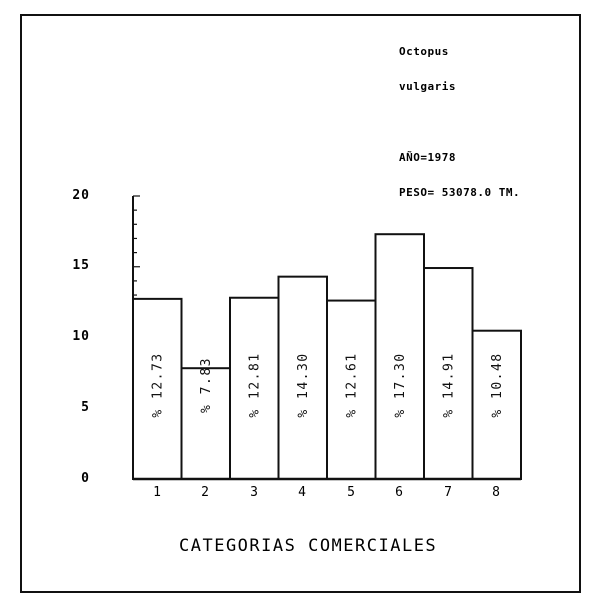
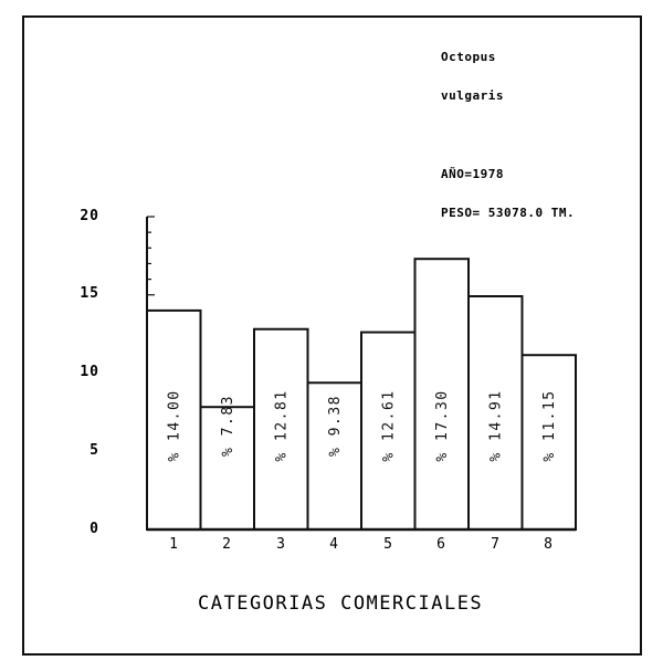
1: 12.73 -> 14.00
4: 14.30 -> 9.38
8: 10.48 -> 11.15
